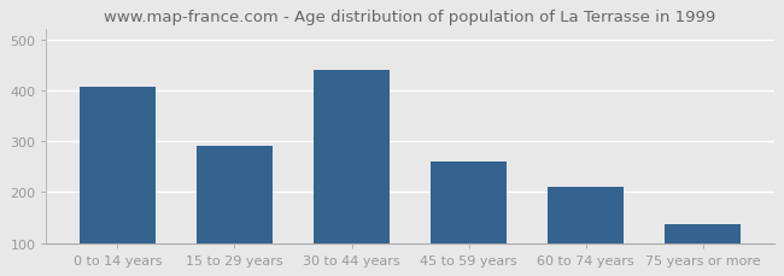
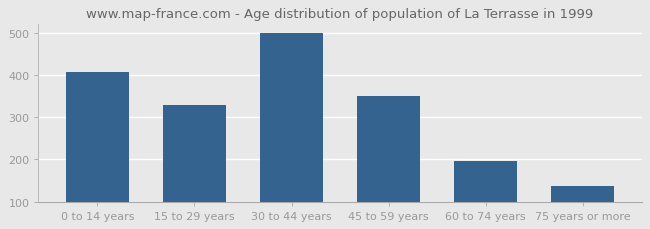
15 to 29 years: 290 -> 328
30 to 44 years: 440 -> 500
45 to 59 years: 260 -> 350
60 to 74 years: 210 -> 197
